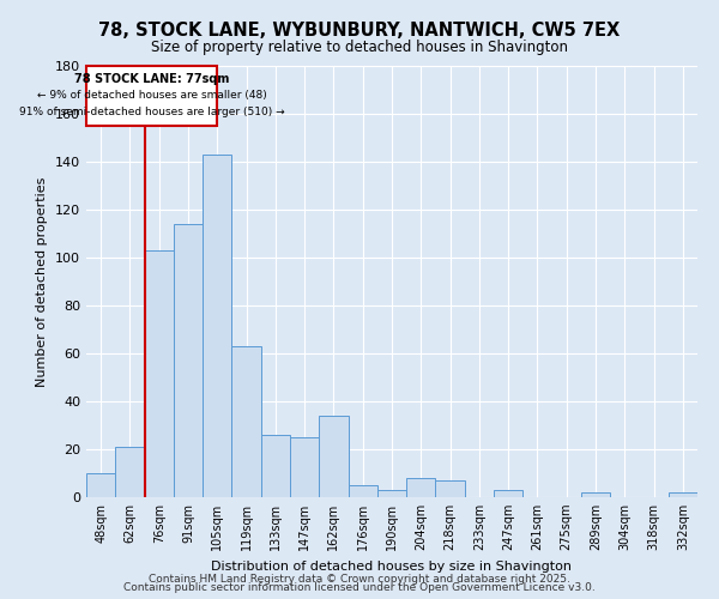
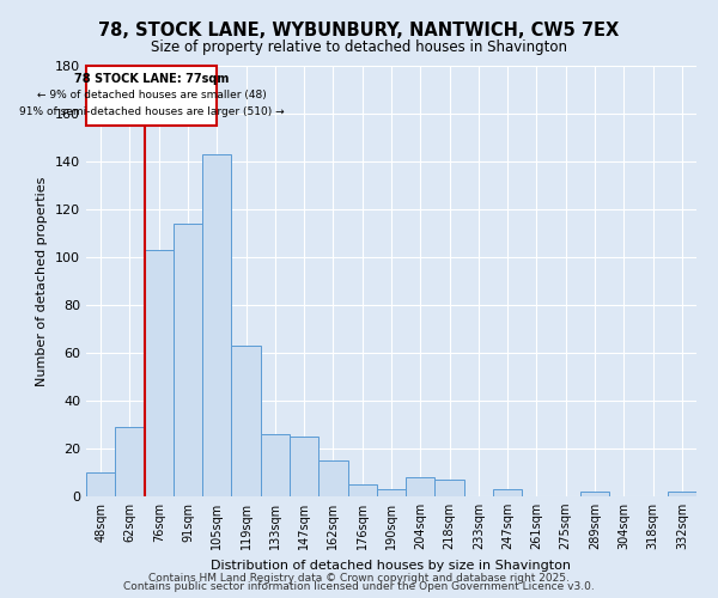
62sqm: 21 -> 29
162sqm: 34 -> 15
